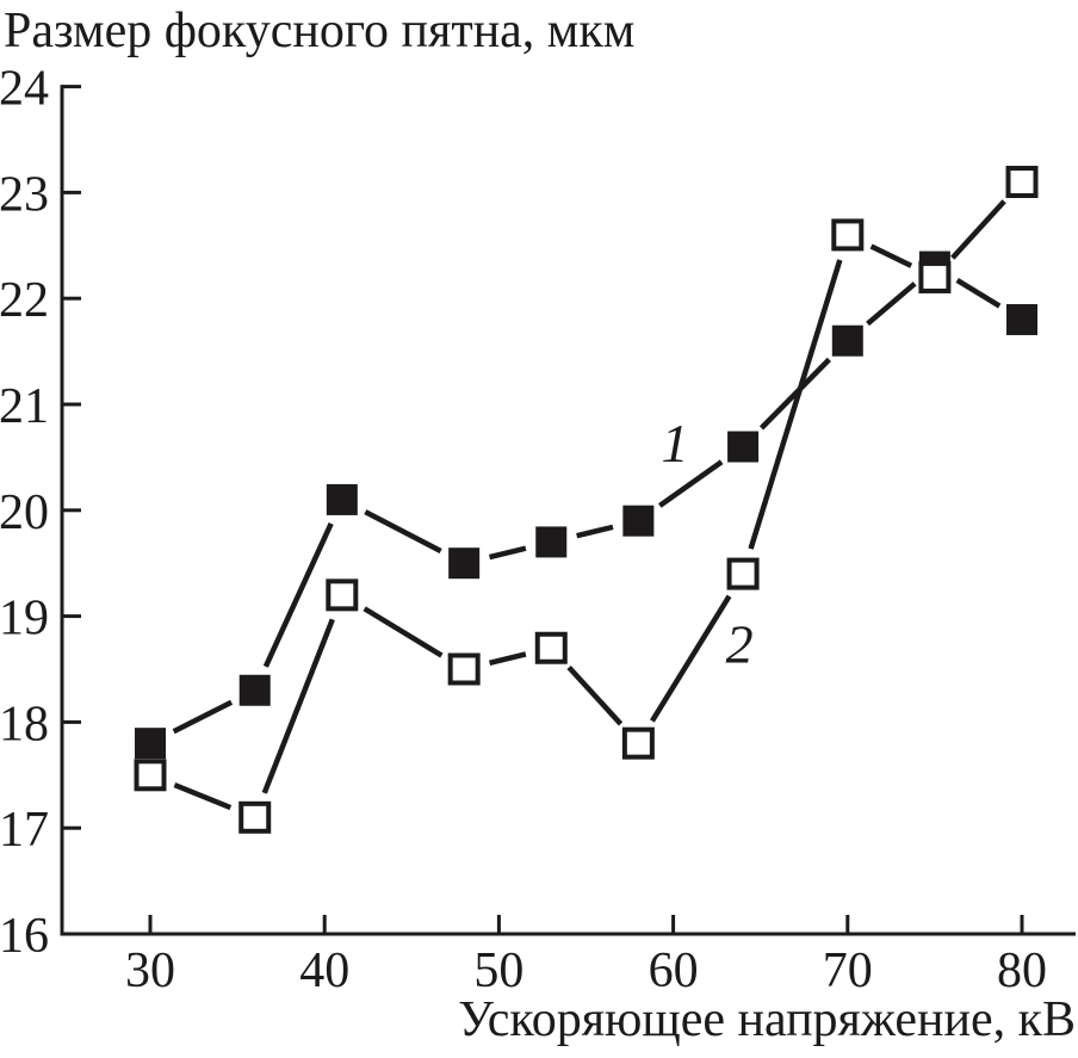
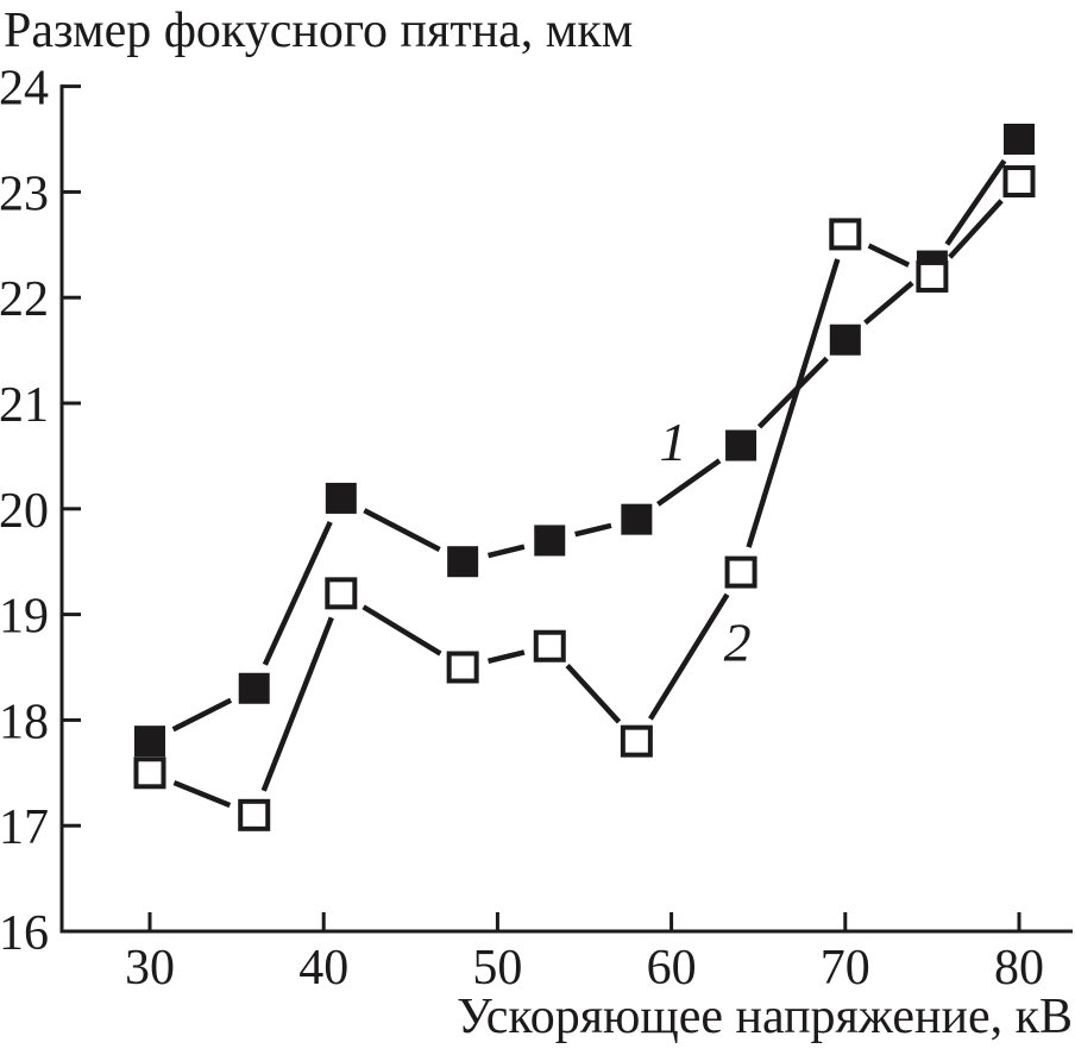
1/80: 21.8 -> 23.5
